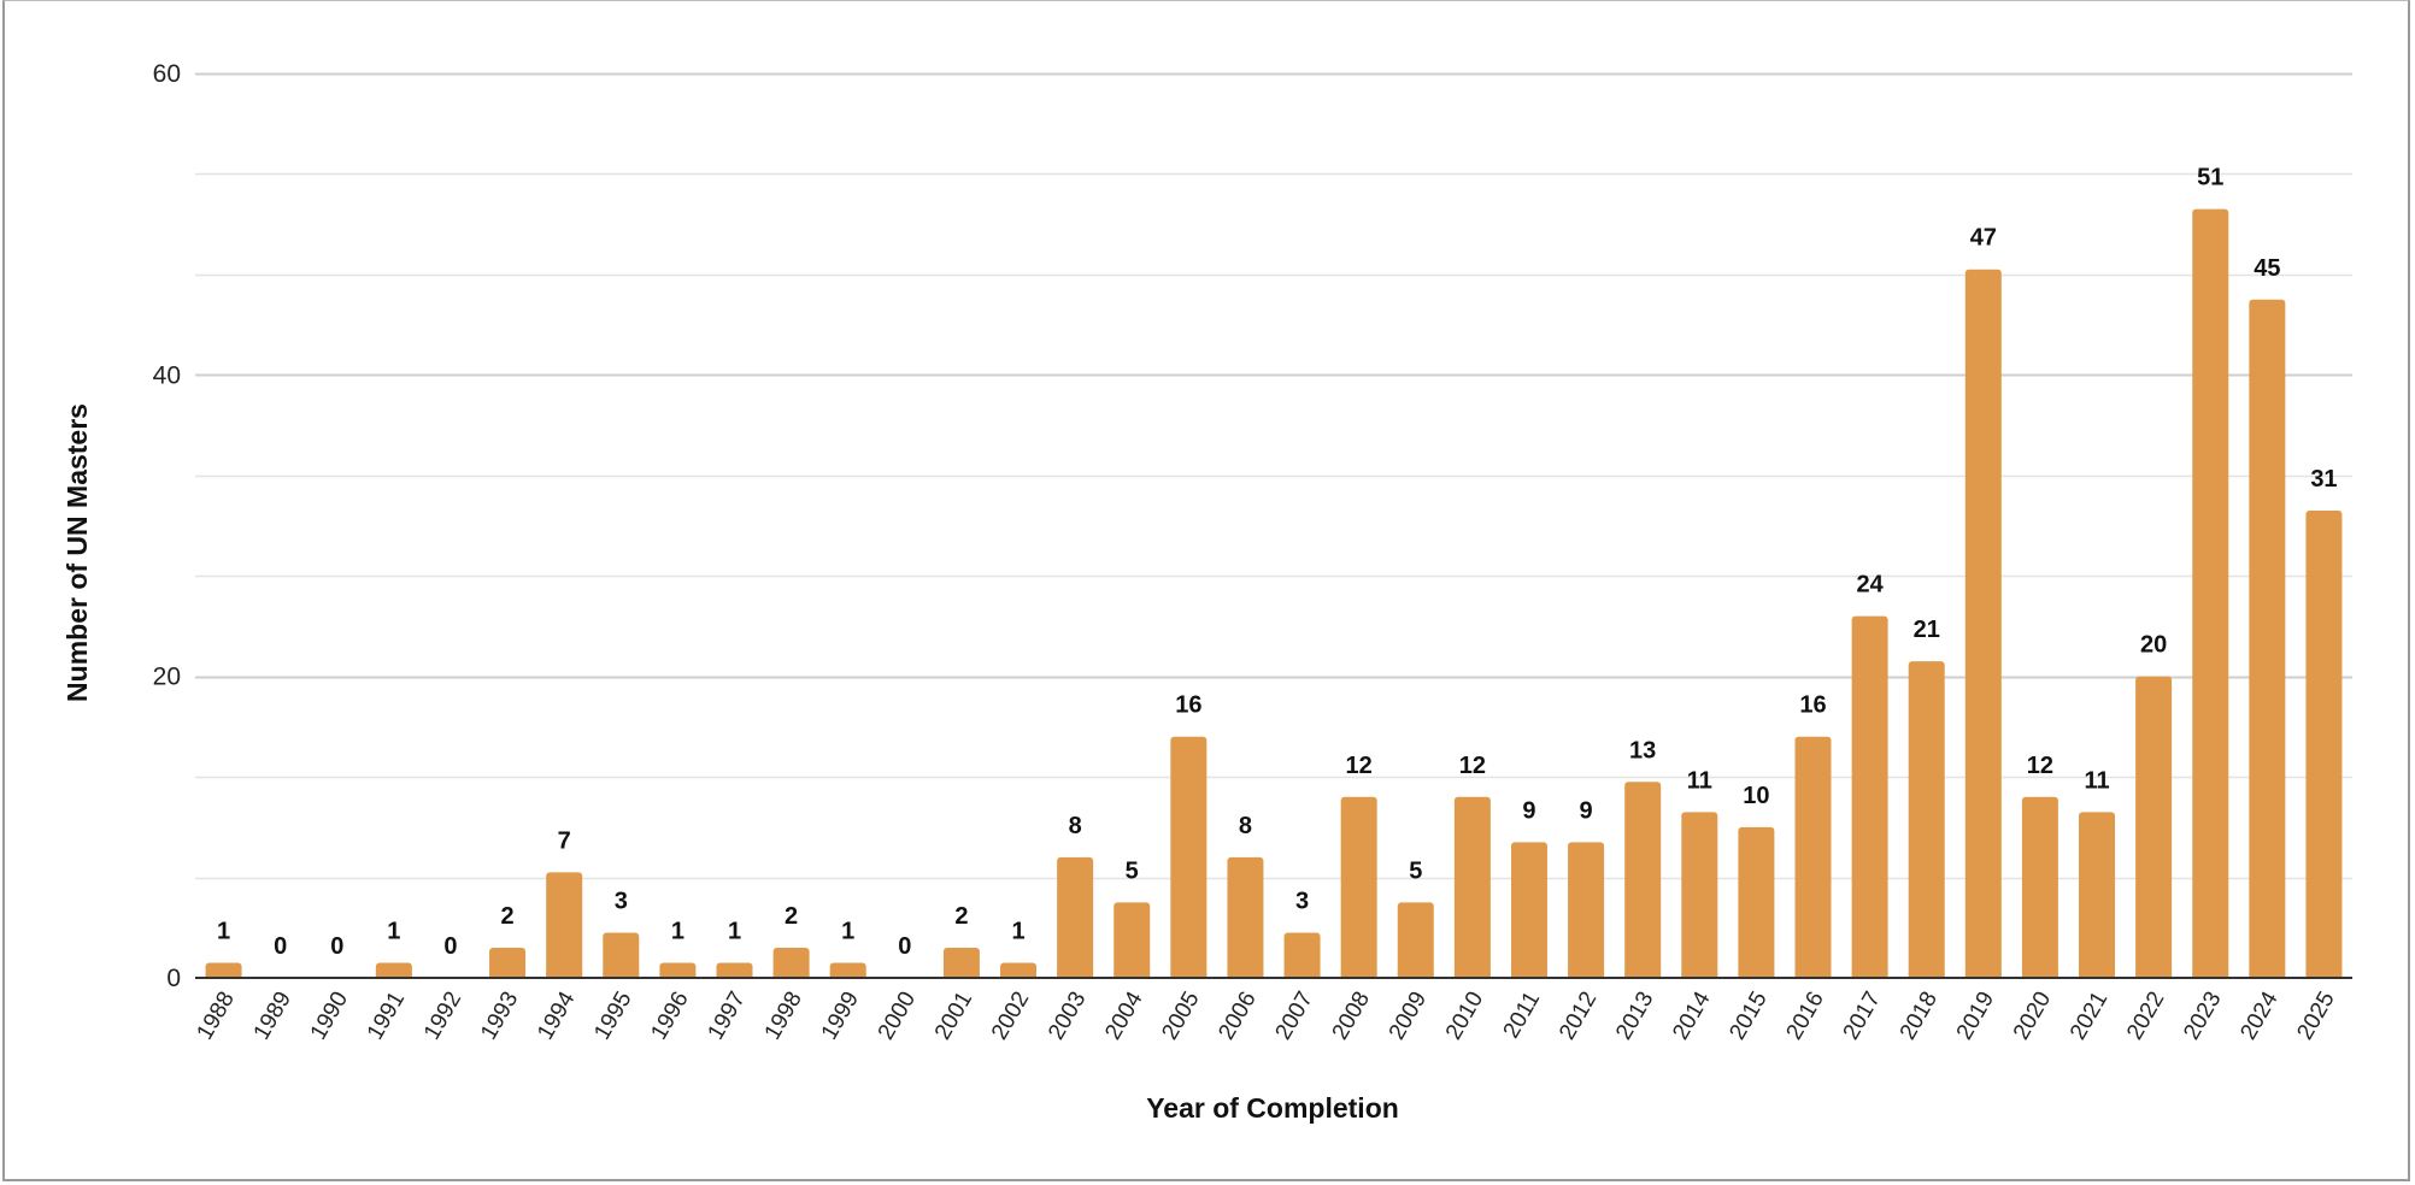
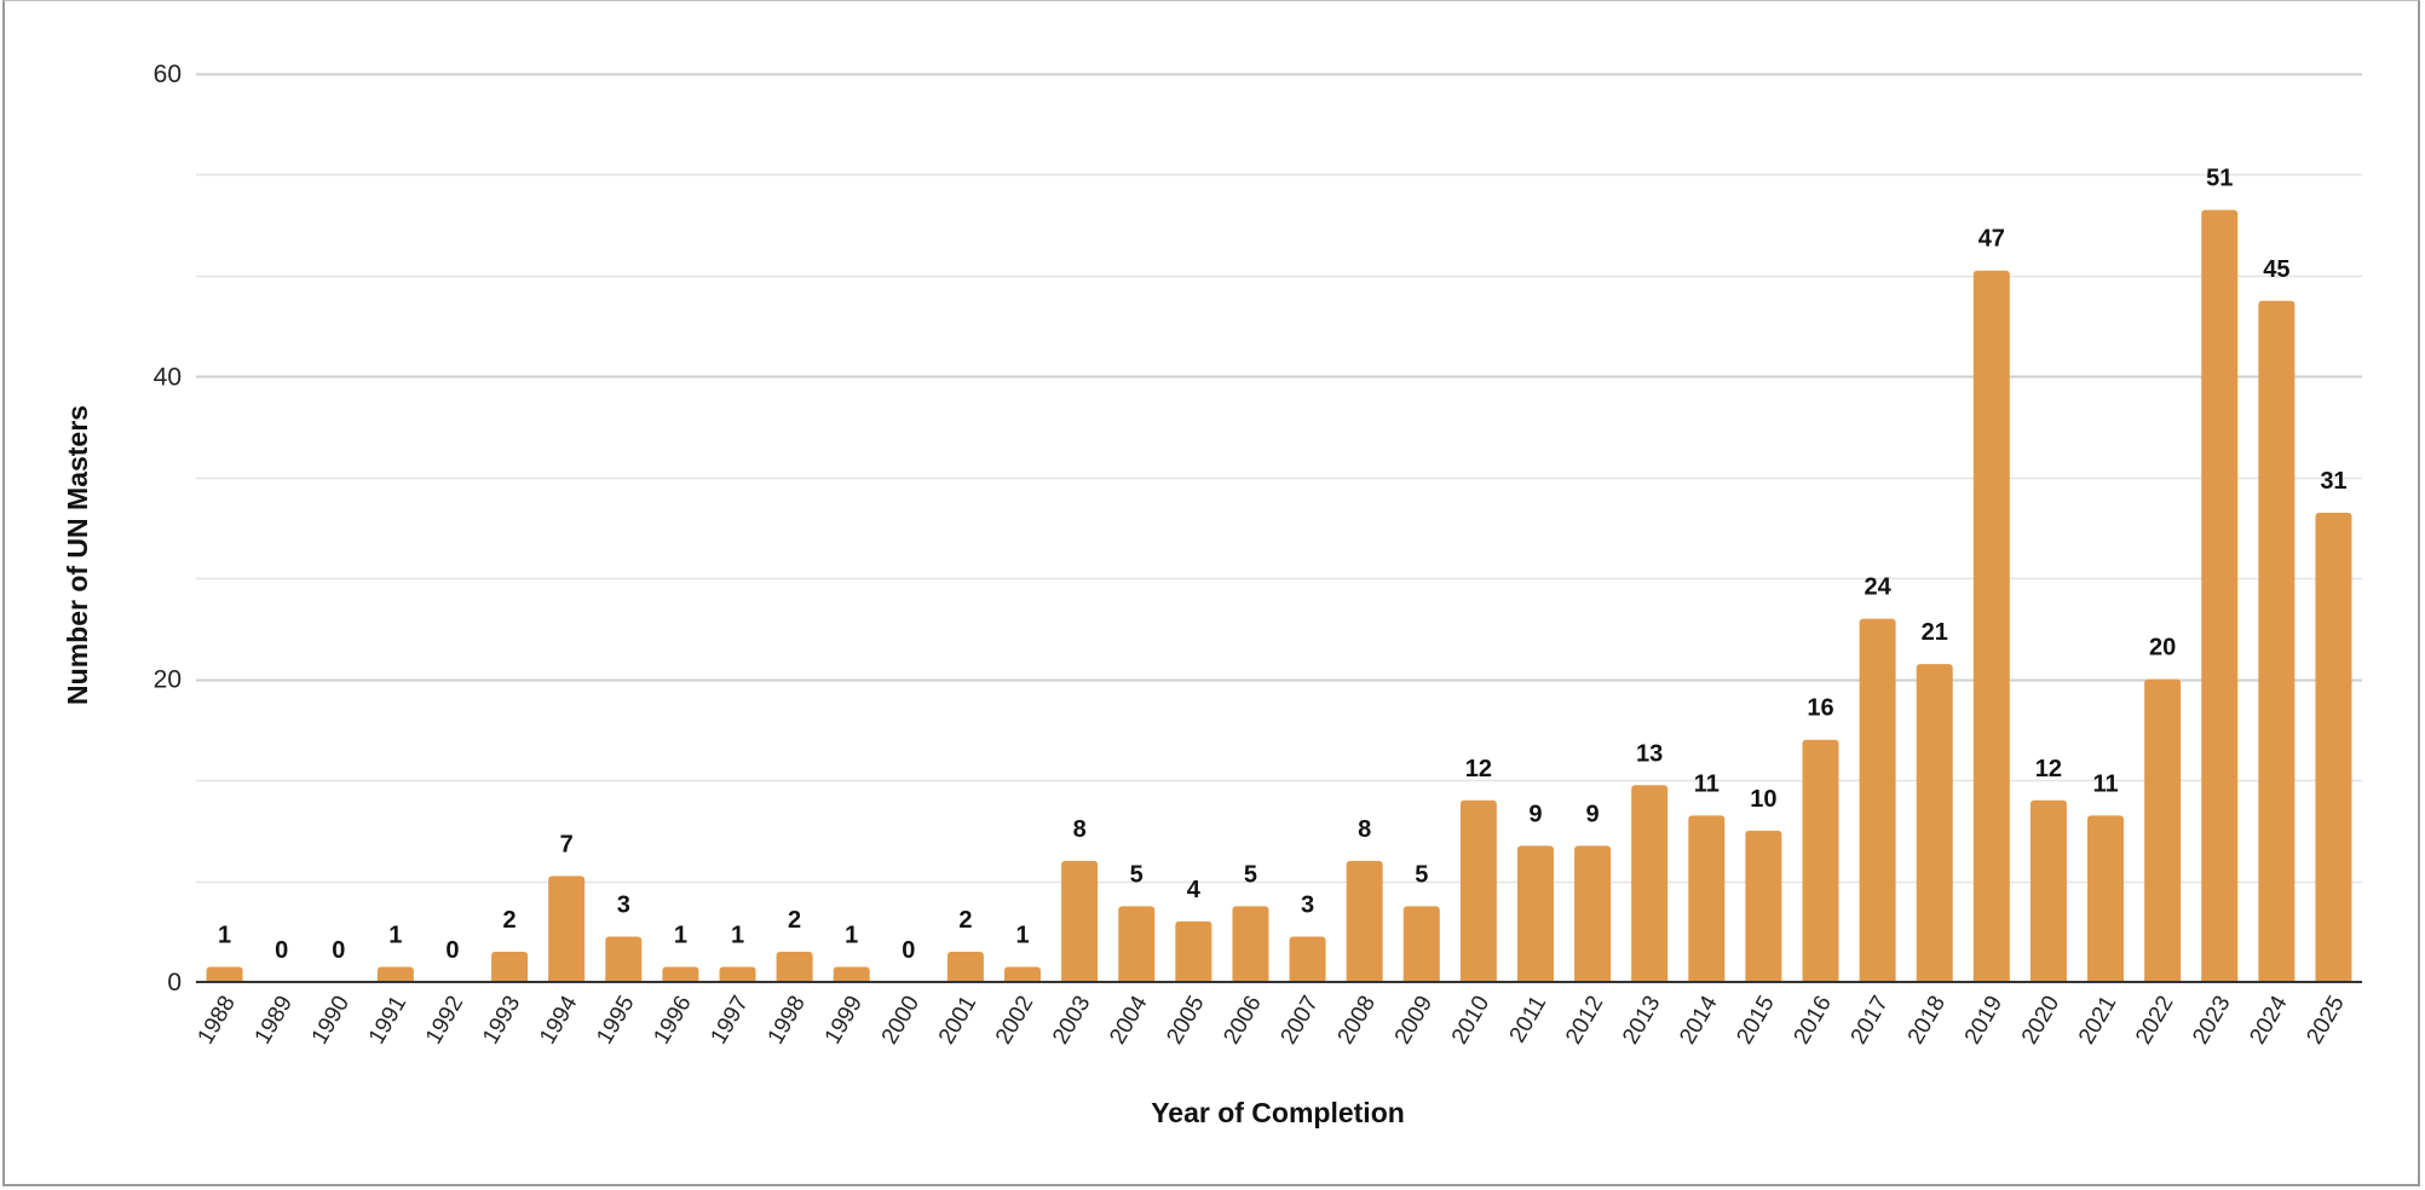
2005: 16 -> 4
2006: 8 -> 5
2008: 12 -> 8
